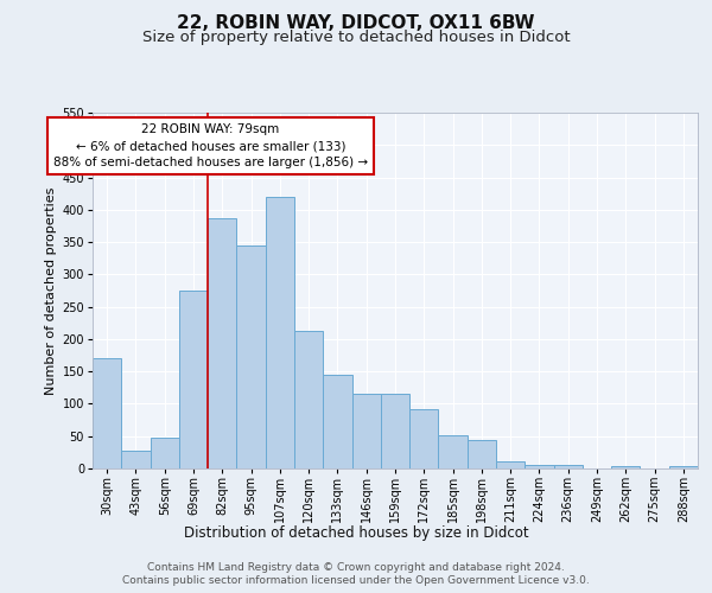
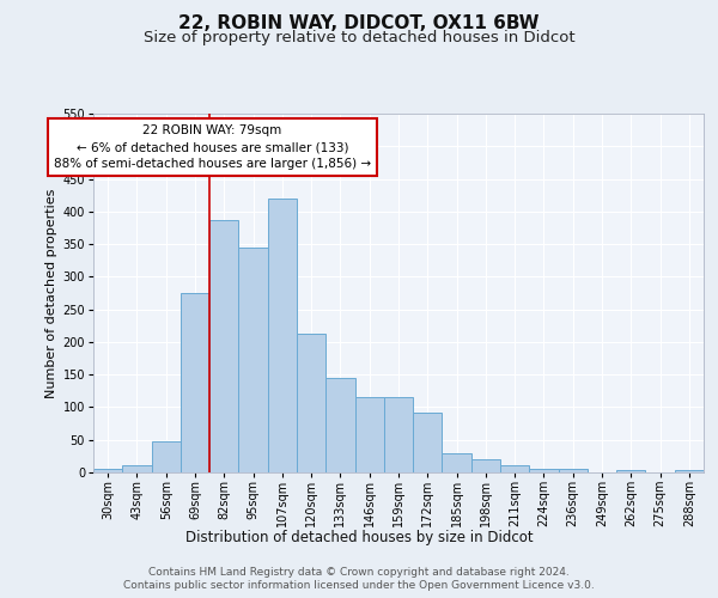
30sqm: 170 -> 5
43sqm: 28 -> 11
185sqm: 52 -> 30
198sqm: 44 -> 20
